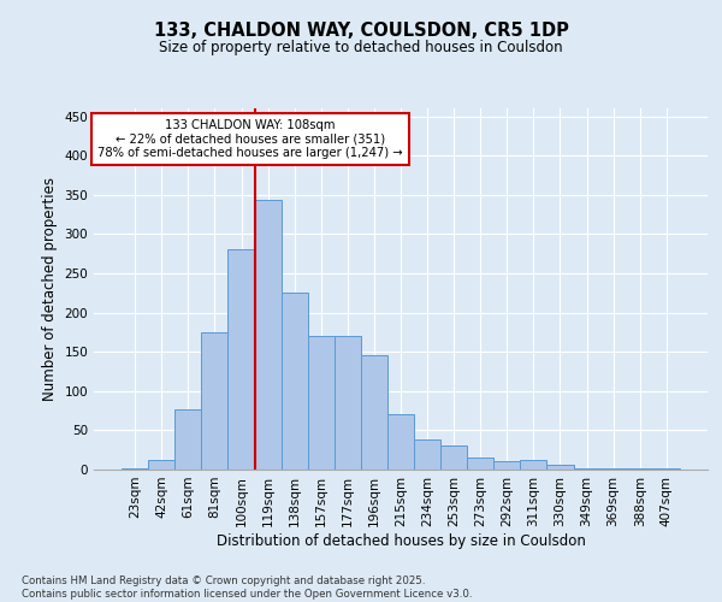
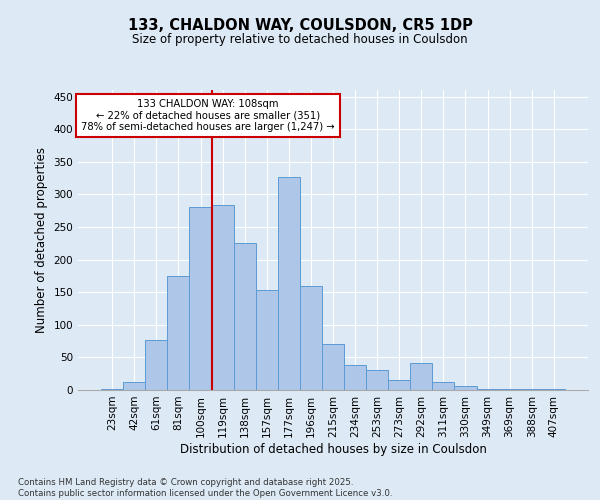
119sqm: 344 -> 284
157sqm: 170 -> 154
177sqm: 170 -> 326
196sqm: 145 -> 160
292sqm: 11 -> 42
